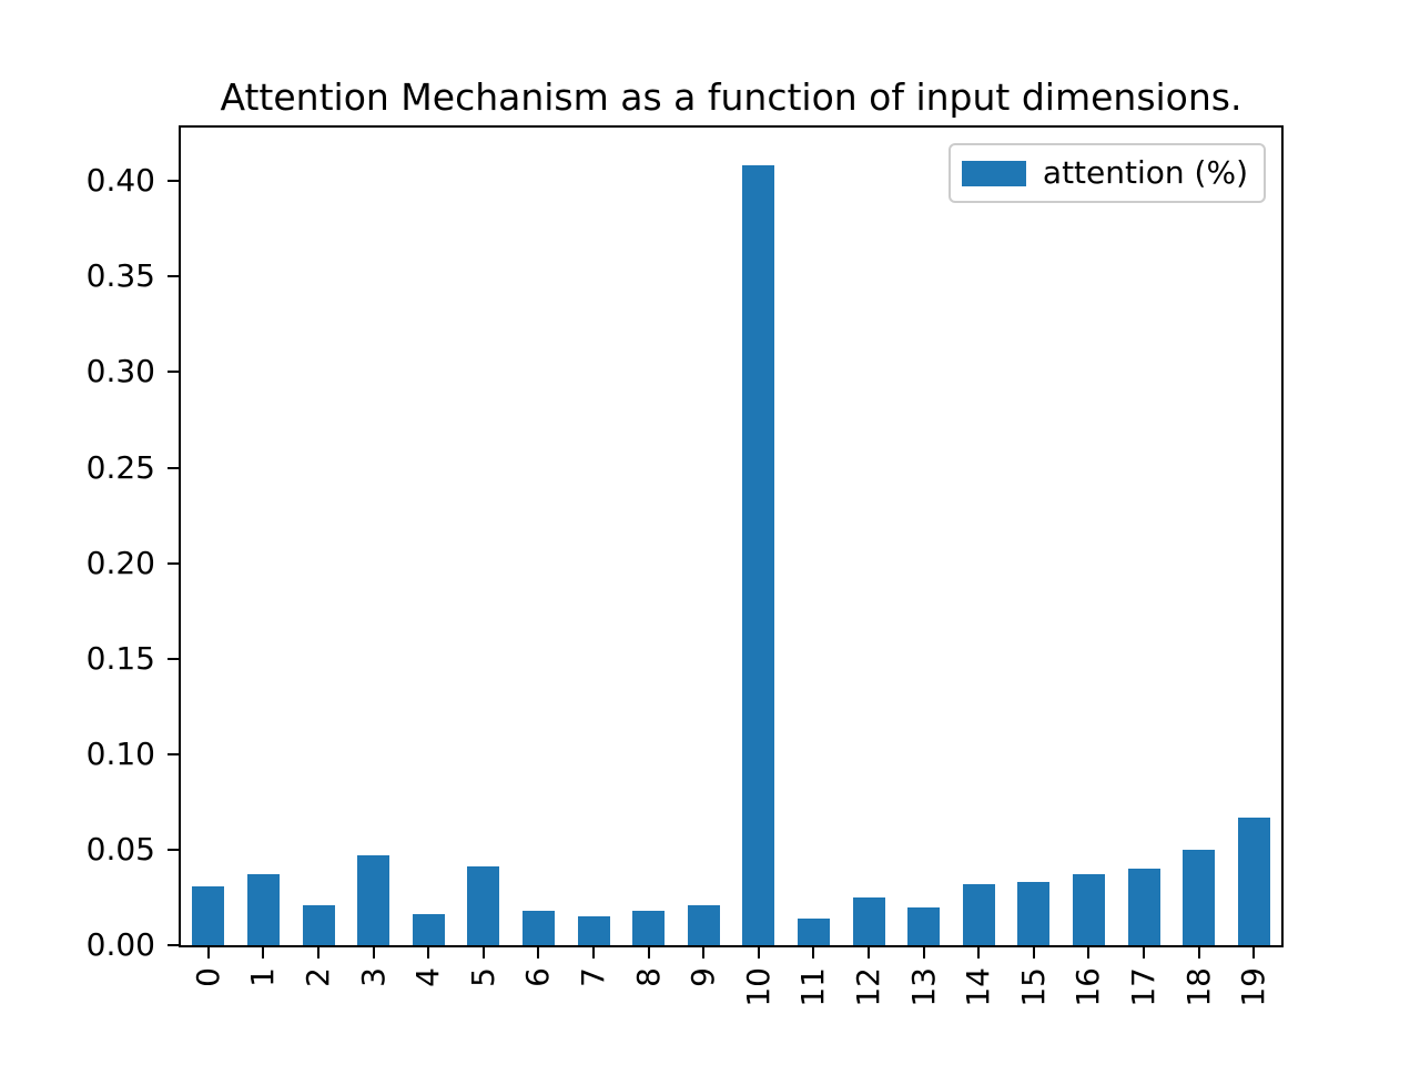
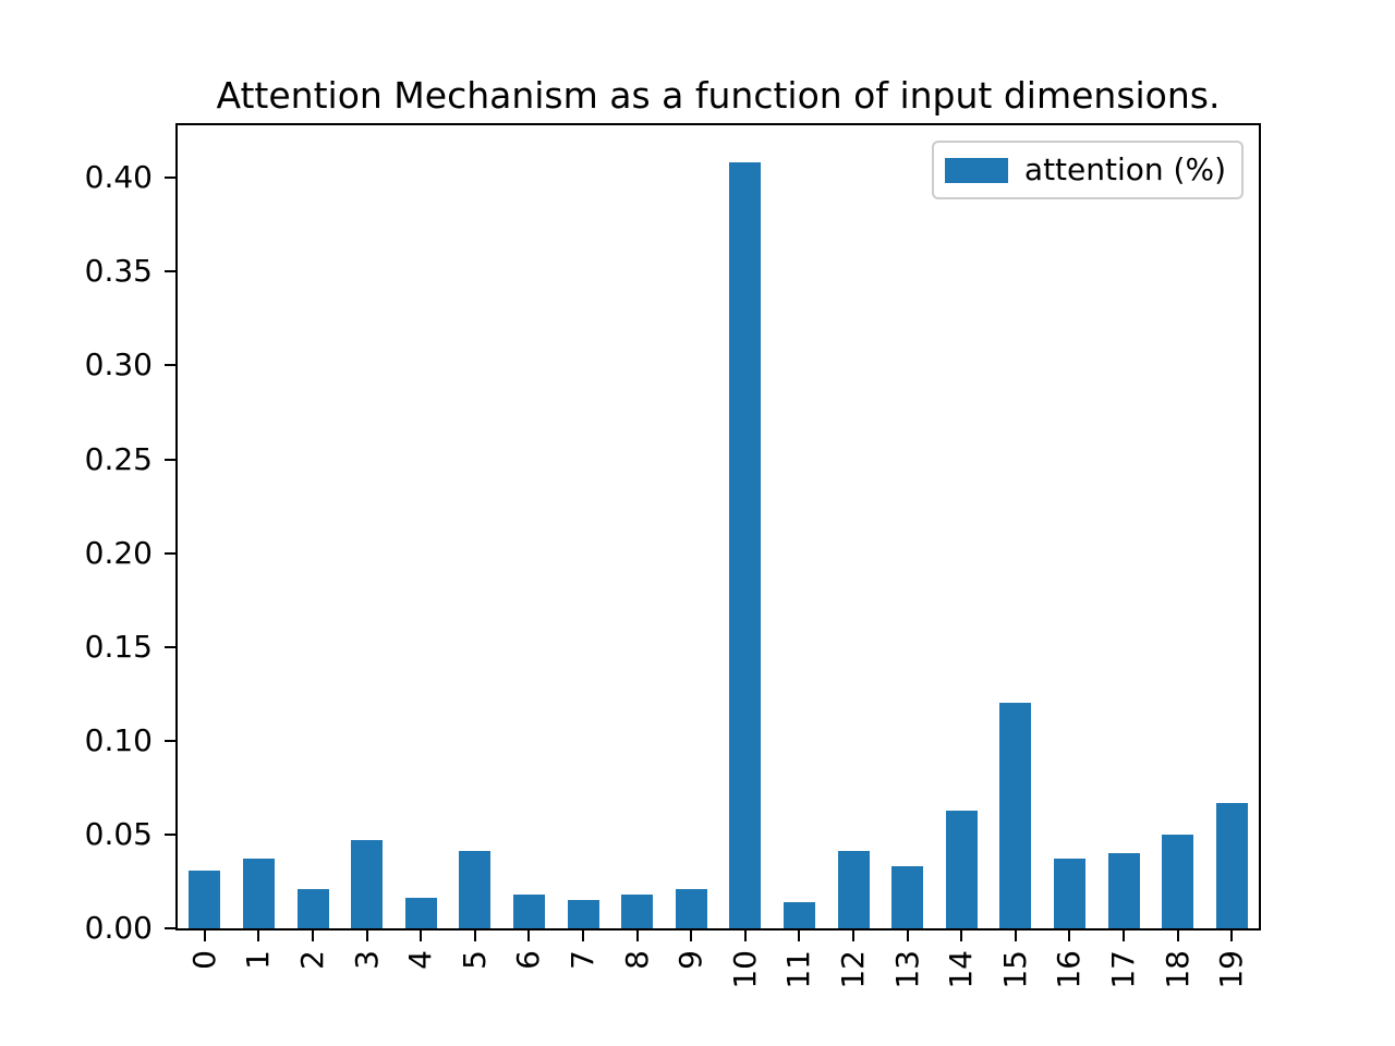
12: 0.025 -> 0.041
13: 0.020 -> 0.033
14: 0.032 -> 0.063
15: 0.033 -> 0.120
